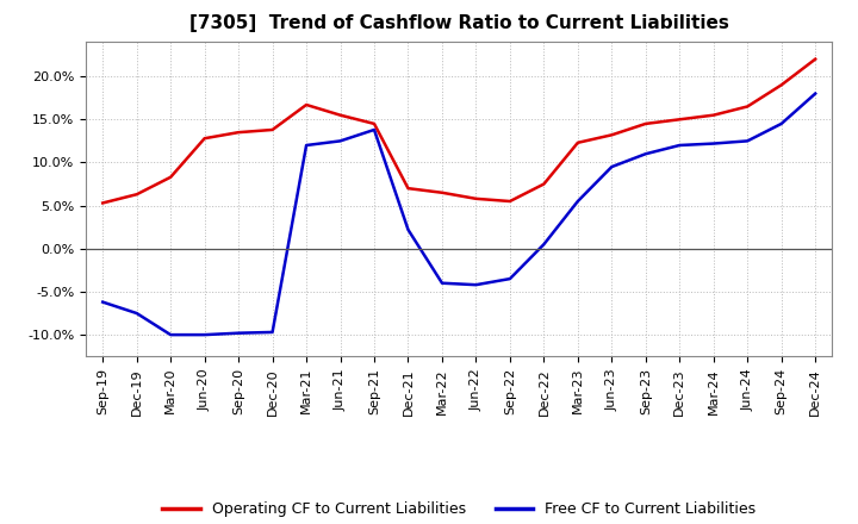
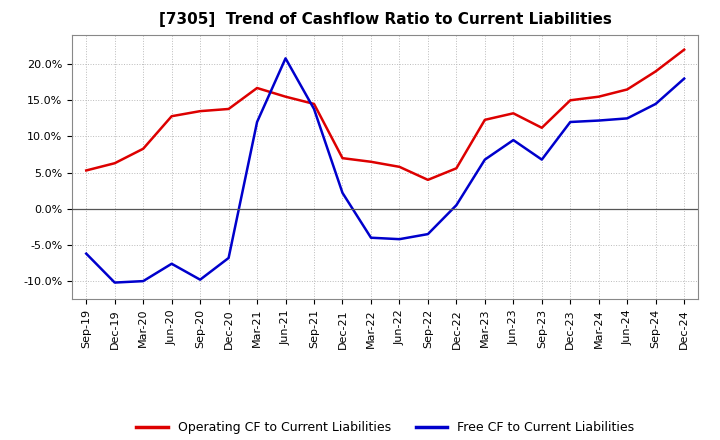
Free CF to Current Liabilities/Dec-19: -7.5% -> -10.2%
Free CF to Current Liabilities/Jun-20: -10.0% -> -7.6%
Free CF to Current Liabilities/Dec-20: -9.7% -> -6.8%
Free CF to Current Liabilities/Jun-21: 12.5% -> 20.8%
Operating CF to Current Liabilities/Sep-22: 5.5% -> 4.0%
Operating CF to Current Liabilities/Dec-22: 7.5% -> 5.6%
Free CF to Current Liabilities/Mar-23: 5.5% -> 6.8%
Operating CF to Current Liabilities/Sep-23: 14.5% -> 11.2%
Free CF to Current Liabilities/Sep-23: 11.0% -> 6.8%
